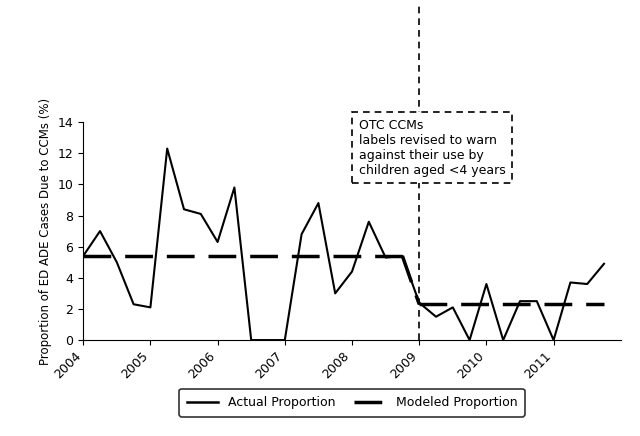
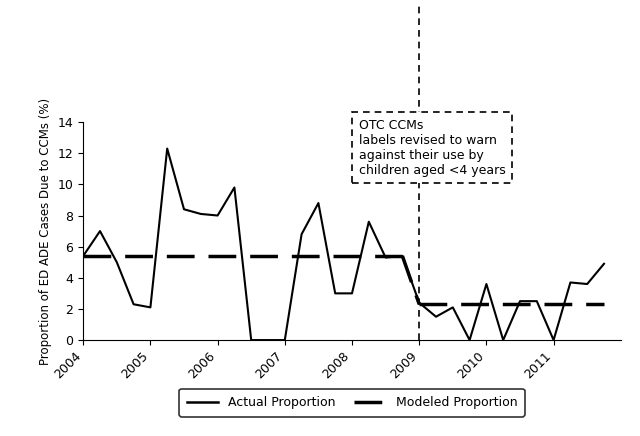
2006: 6.3 -> 8.0
2008: 4.4 -> 3.0
